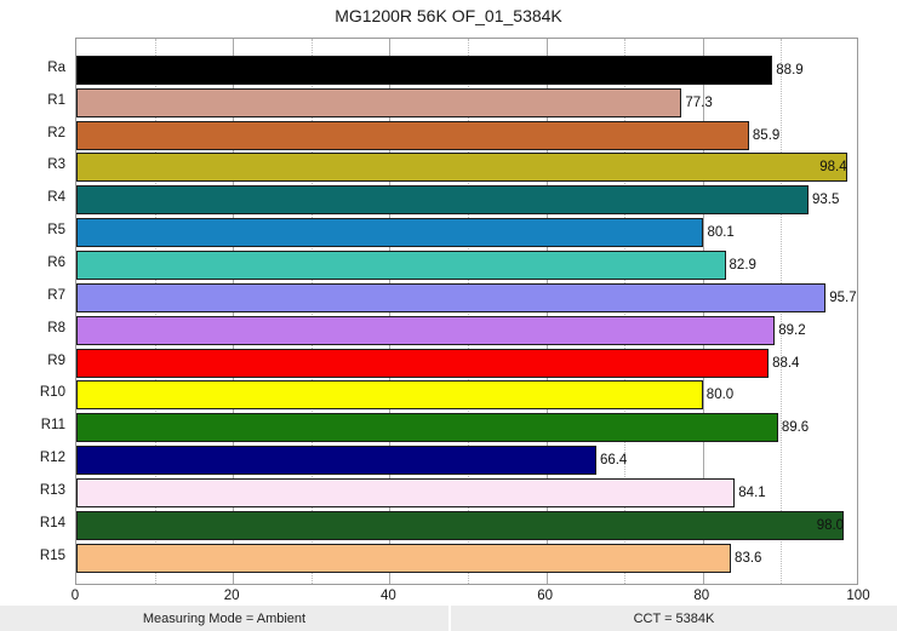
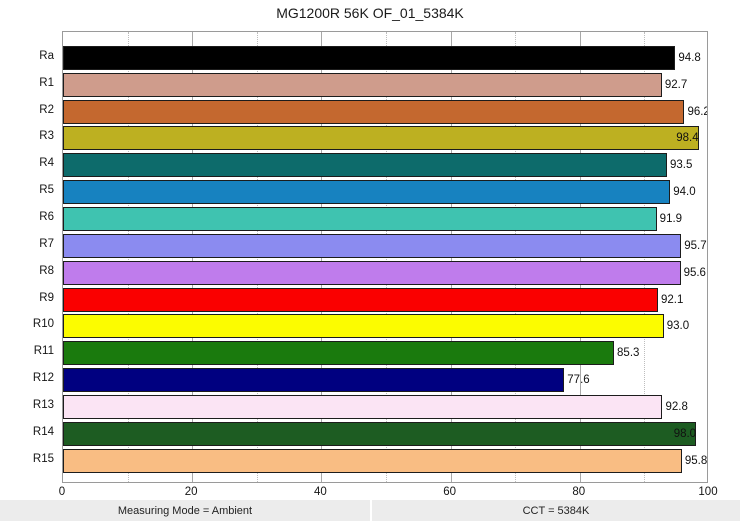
Ra: 88.9 -> 94.8
R1: 77.3 -> 92.7
R2: 85.9 -> 96.2
R5: 80.1 -> 94.0
R6: 82.9 -> 91.9
R8: 89.2 -> 95.6
R9: 88.4 -> 92.1
R10: 80.0 -> 93.0
R11: 89.6 -> 85.3
R12: 66.4 -> 77.6
R13: 84.1 -> 92.8
R15: 83.6 -> 95.8
